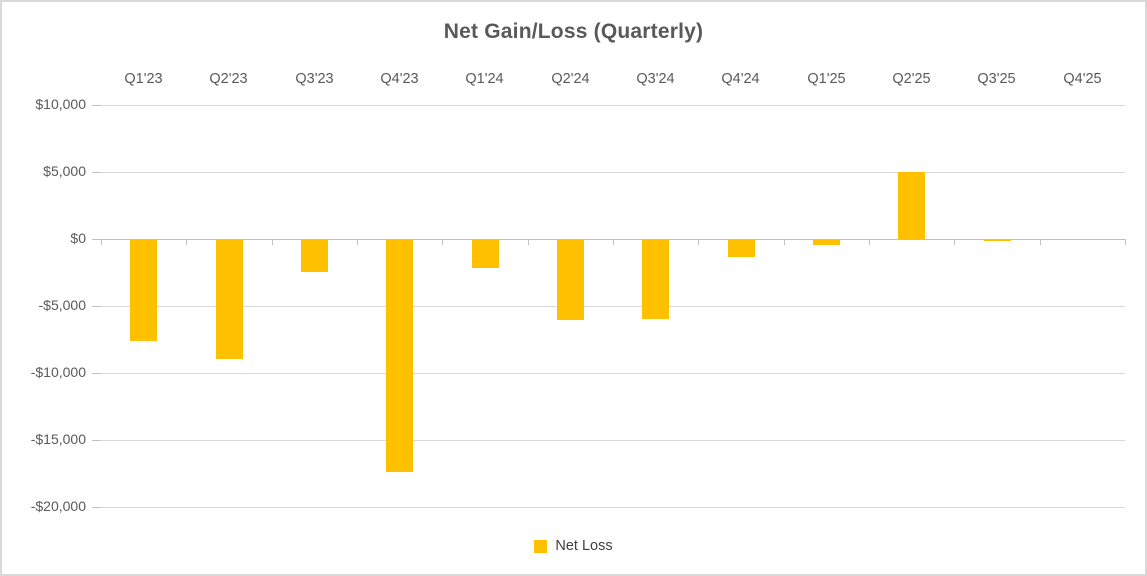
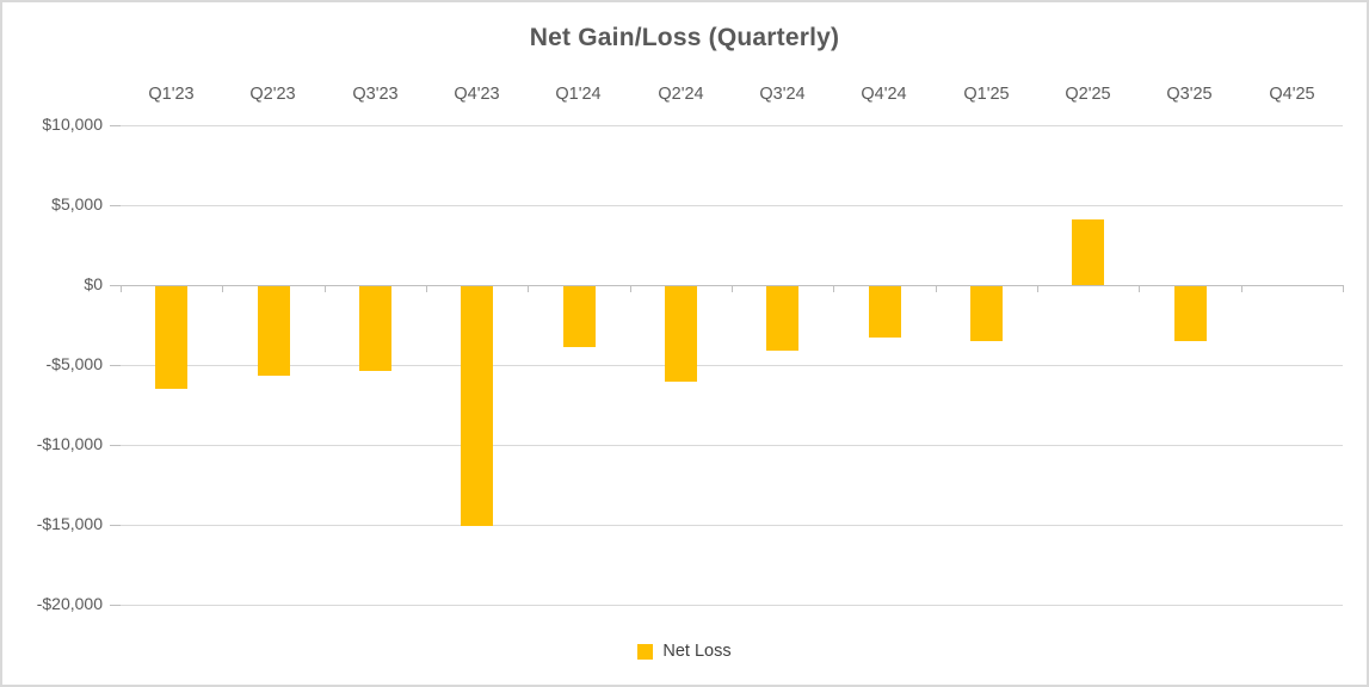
Q1'23: -$7500 -> -$6400
Q2'23: -$8900 -> -$5600
Q3'23: -$2400 -> -$5300
Q4'23: -$17300 -> -$15000
Q1'24: -$2100 -> -$3800
Q3'24: -$5900 -> -$4000
Q4'24: -$1300 -> -$3200
Q1'25: -$400 -> -$3400
Q2'25: $5000 -> $4100
Q3'25: -$100 -> -$3400
